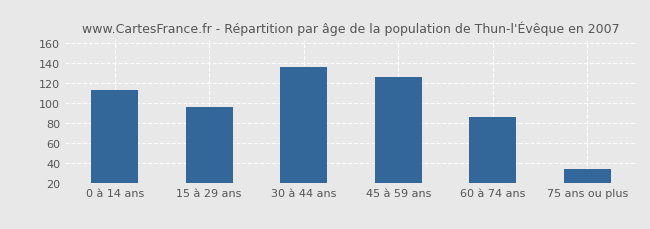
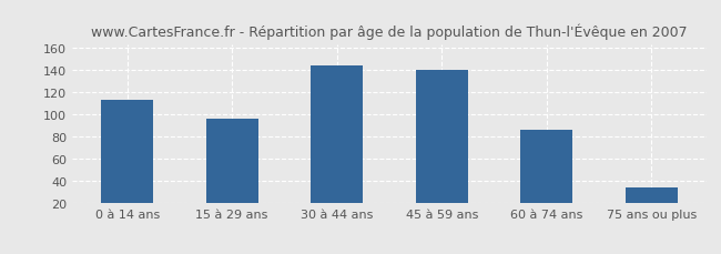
30 à 44 ans: 136 -> 144
45 à 59 ans: 126 -> 140
